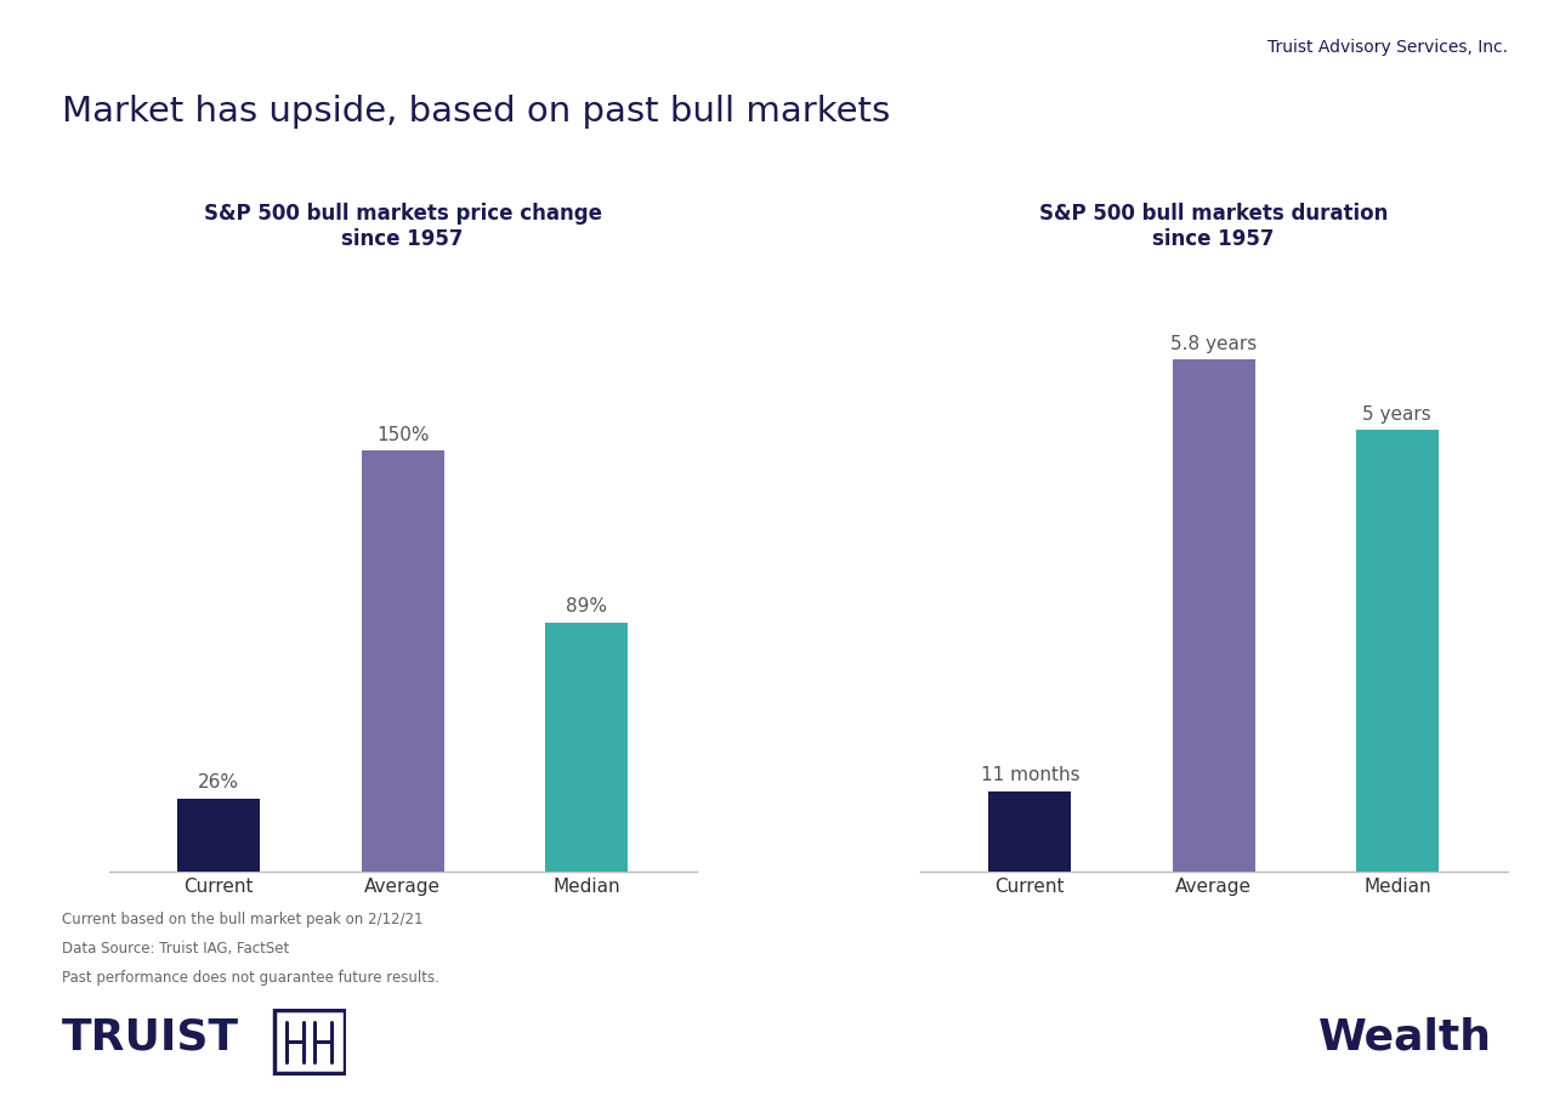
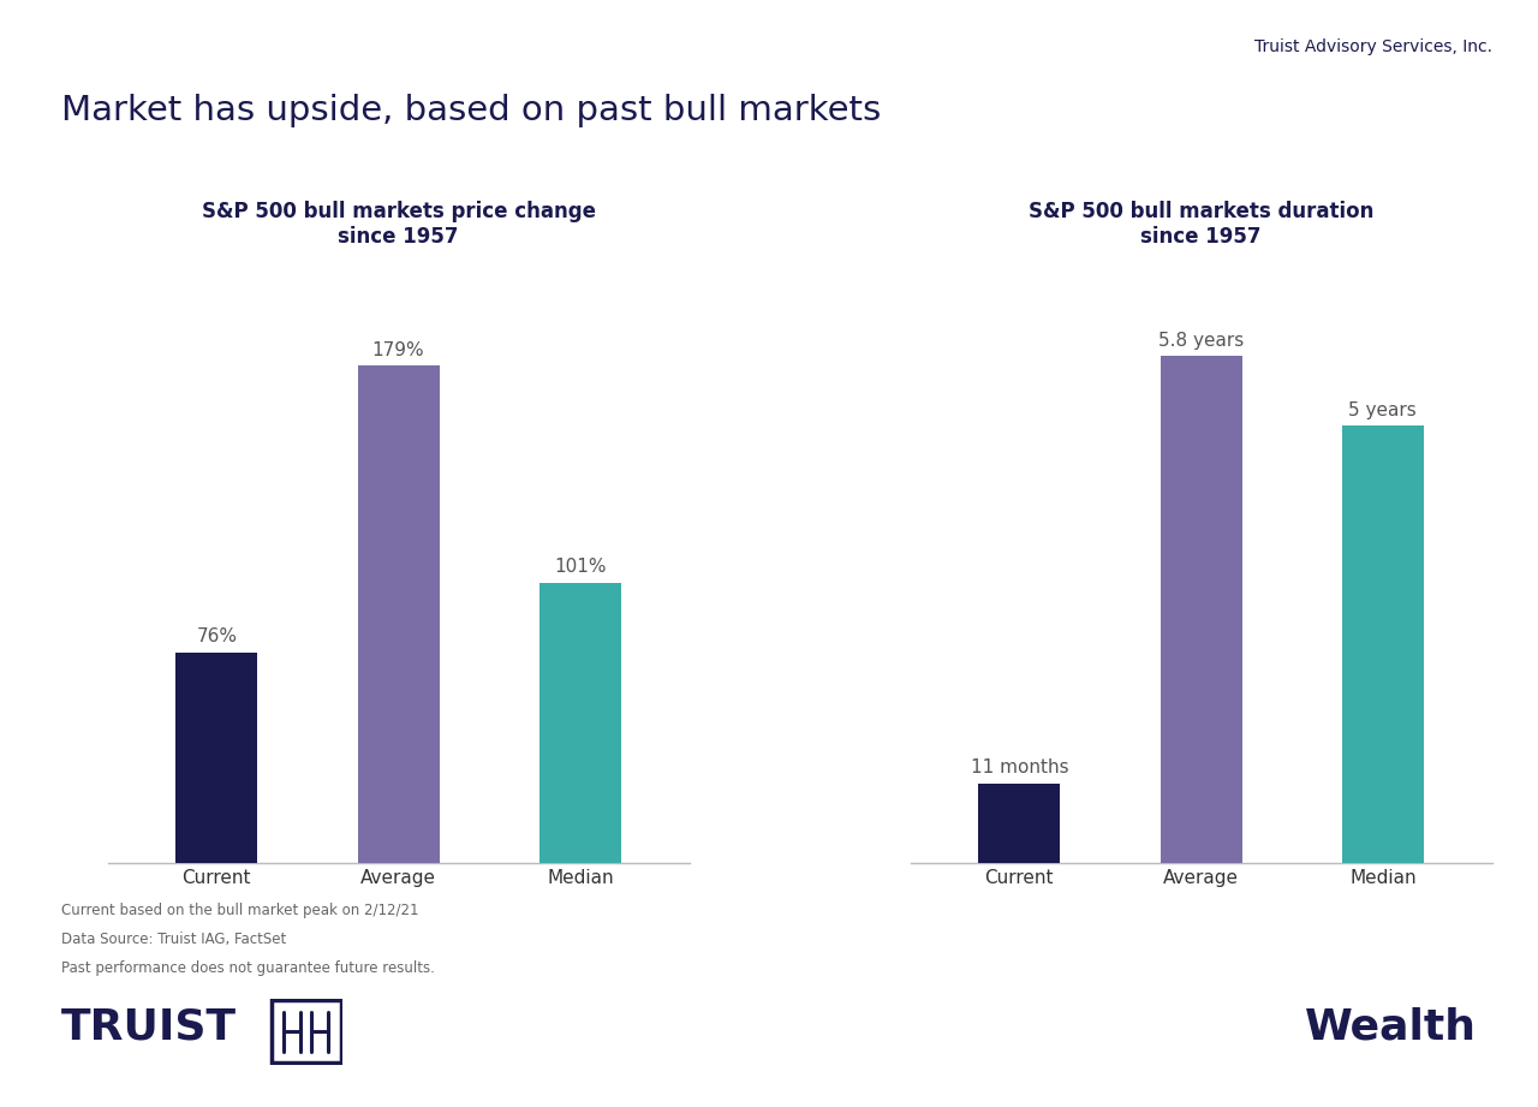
S&P 500 bull markets price change since 1957/Current: 26% -> 76%
S&P 500 bull markets price change since 1957/Average: 150% -> 179%
S&P 500 bull markets price change since 1957/Median: 89% -> 101%
